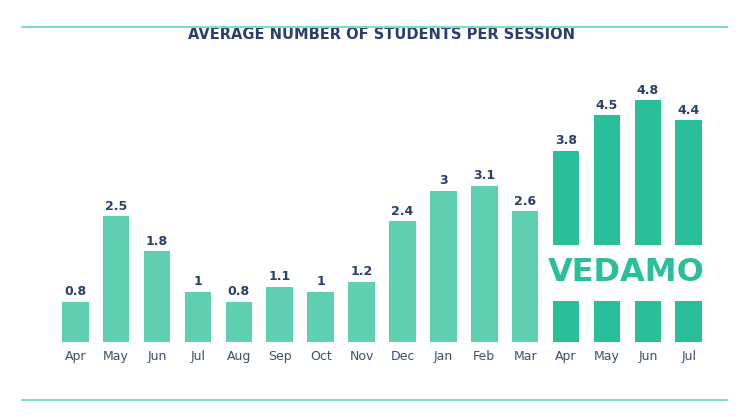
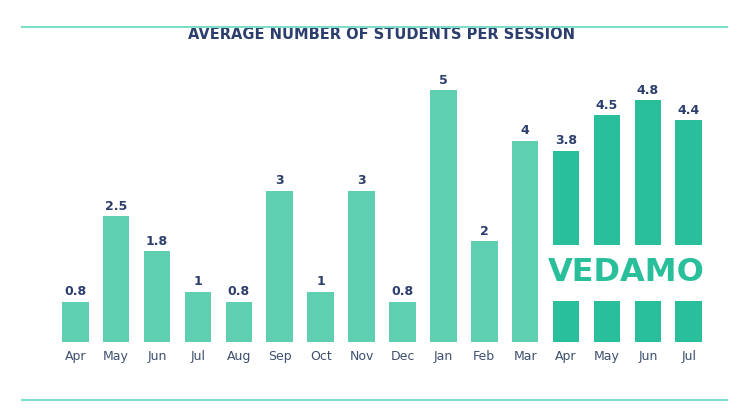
Sep: 1.1 -> 3
Nov: 1.2 -> 3
Dec: 2.4 -> 0.8
Jan: 3 -> 5
Feb: 3.1 -> 2
Mar: 2.6 -> 4
